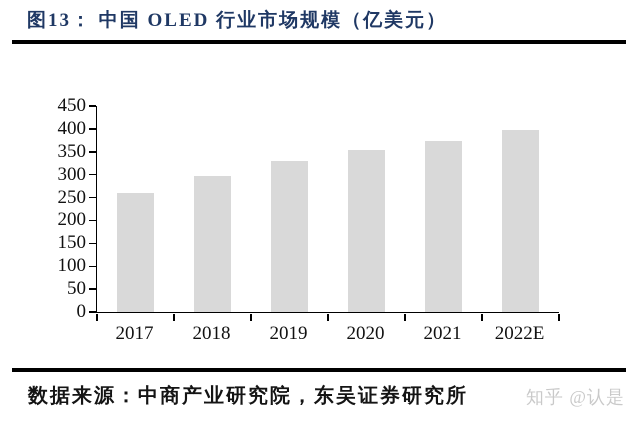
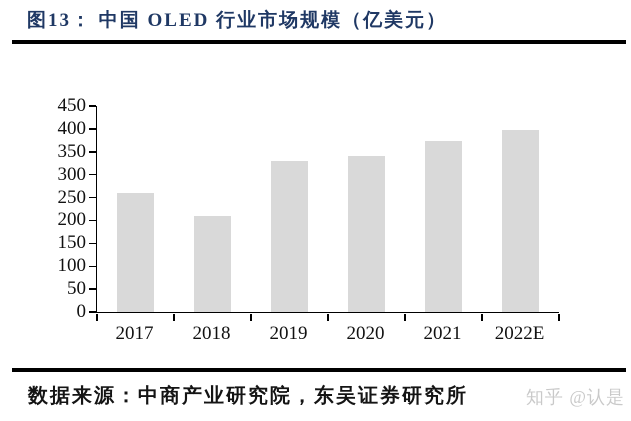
2018: 300 -> 210
2020: 350 -> 340
